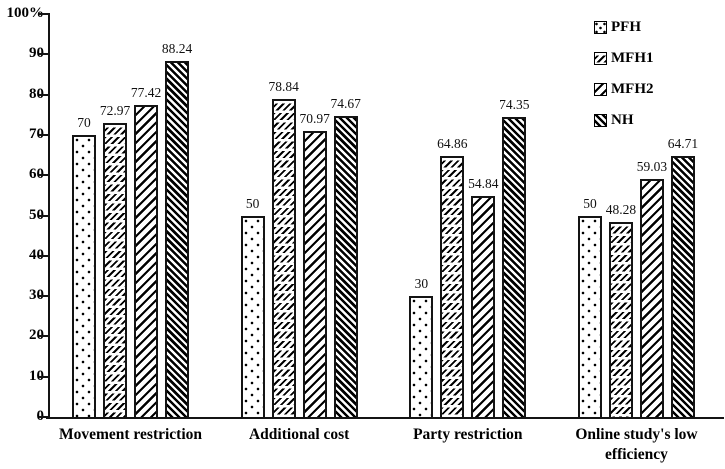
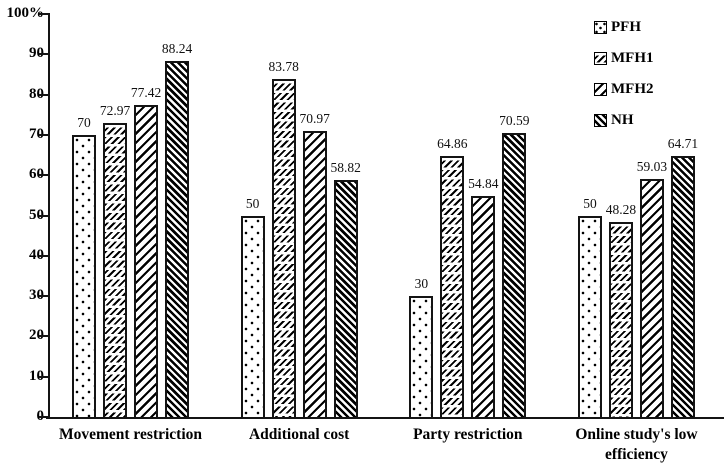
MFH1/Additional cost: 78.84 -> 83.78
NH/Additional cost: 74.67 -> 58.82
NH/Party restriction: 74.35 -> 70.59
